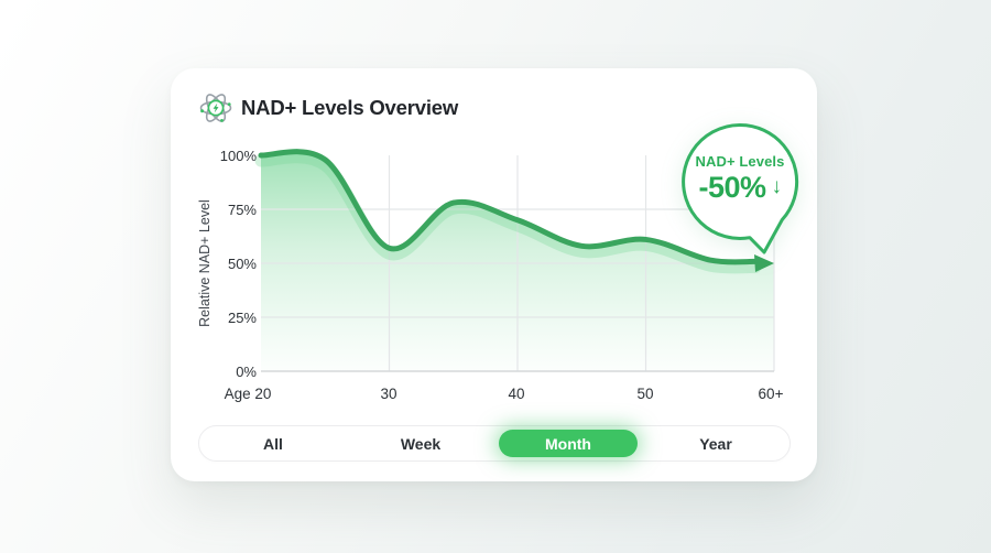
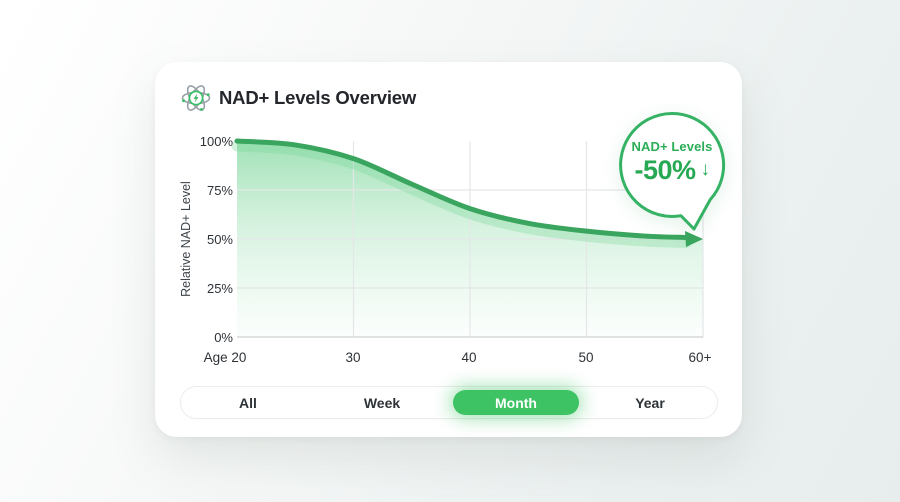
30: 57% -> 91%
40: 70% -> 66%
50: 61% -> 54%
